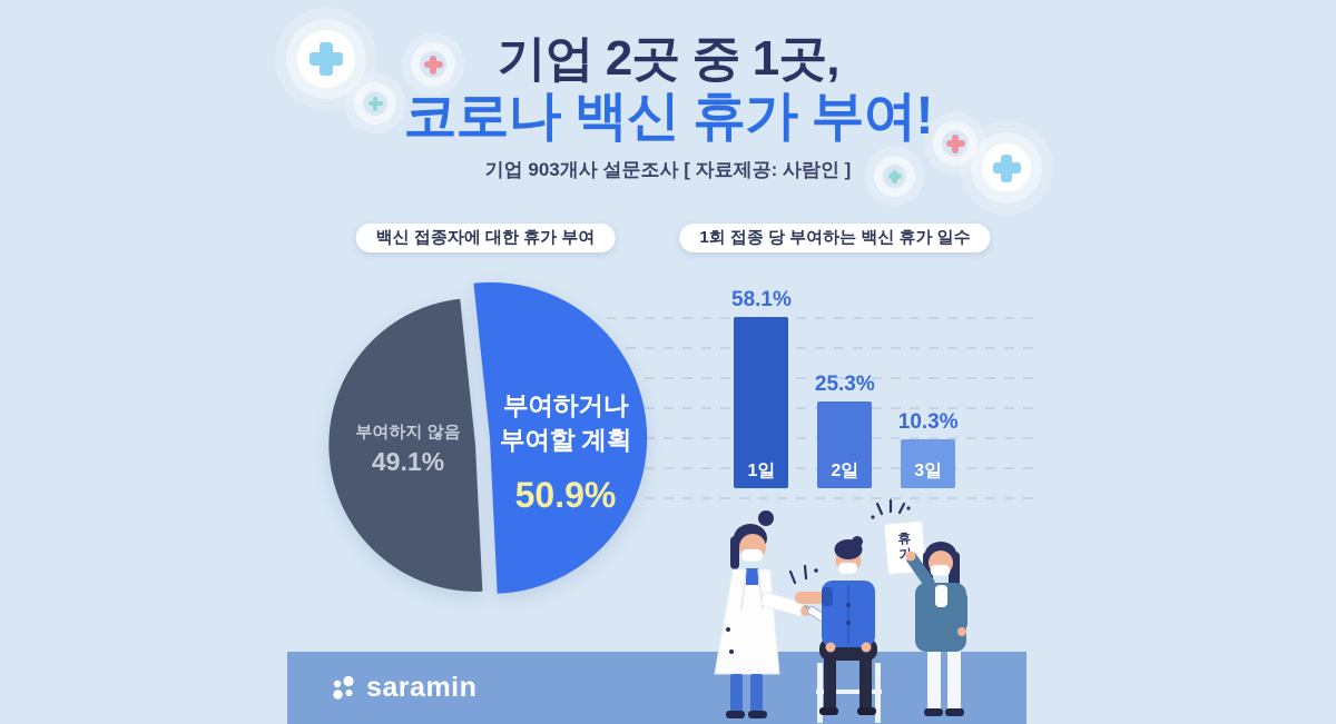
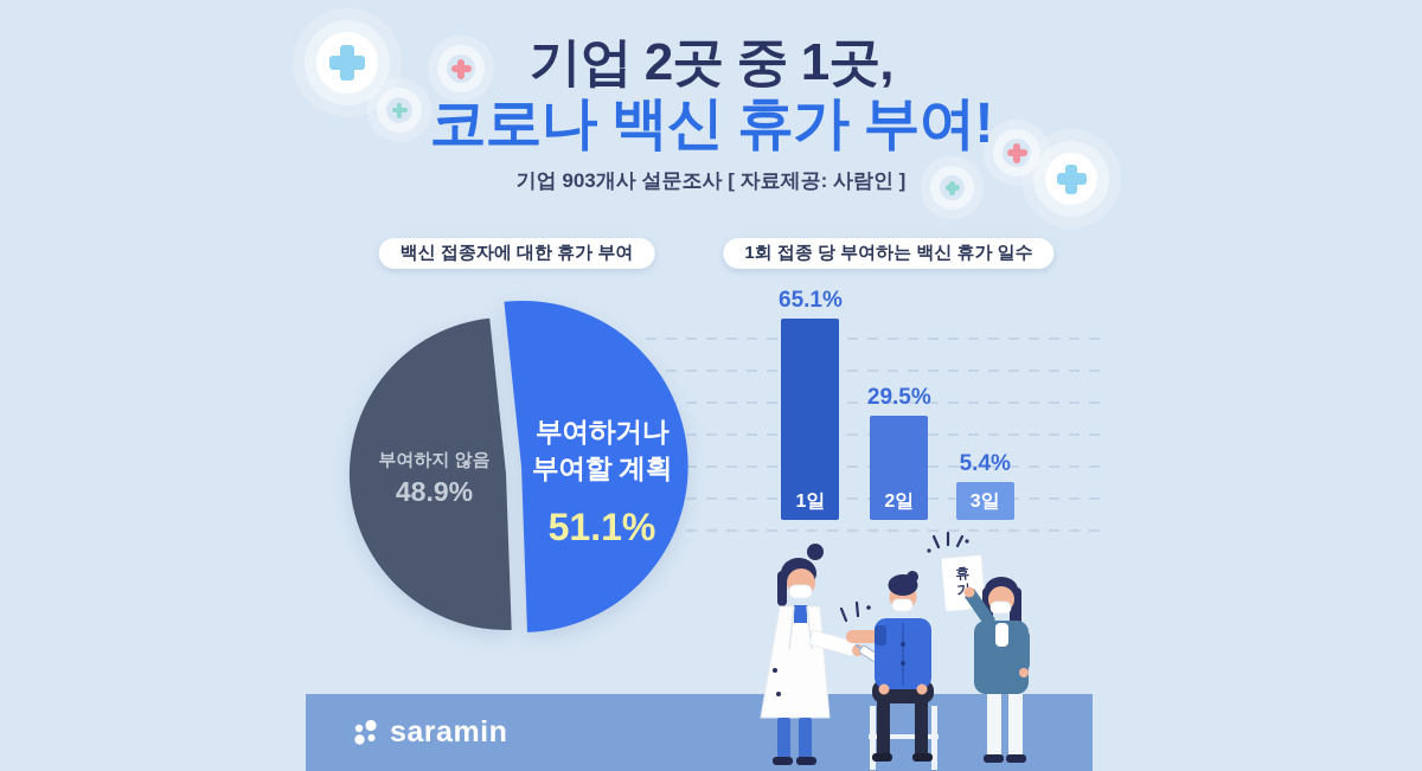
백신 접종자에 대한 휴가 부여/부여하거나 부여할 계획: 50.9% -> 51.1%
백신 접종자에 대한 휴가 부여/부여하지 않음: 49.1% -> 48.9%
1회 접종 당 부여하는 백신 휴가 일수/1일: 58.1% -> 65.1%
1회 접종 당 부여하는 백신 휴가 일수/2일: 25.3% -> 29.5%
1회 접종 당 부여하는 백신 휴가 일수/3일: 10.3% -> 5.4%
